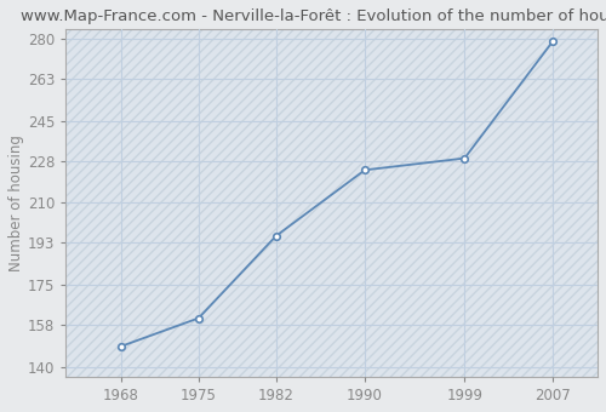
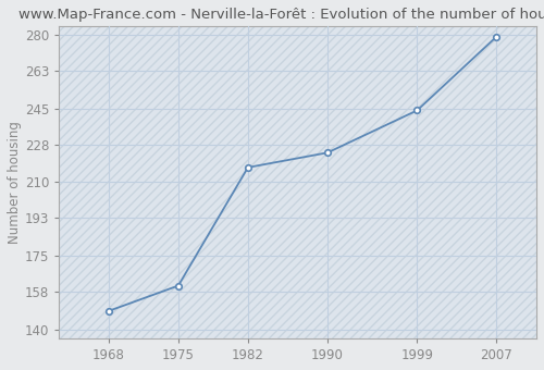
1982: 196 -> 217
1999: 229 -> 244
